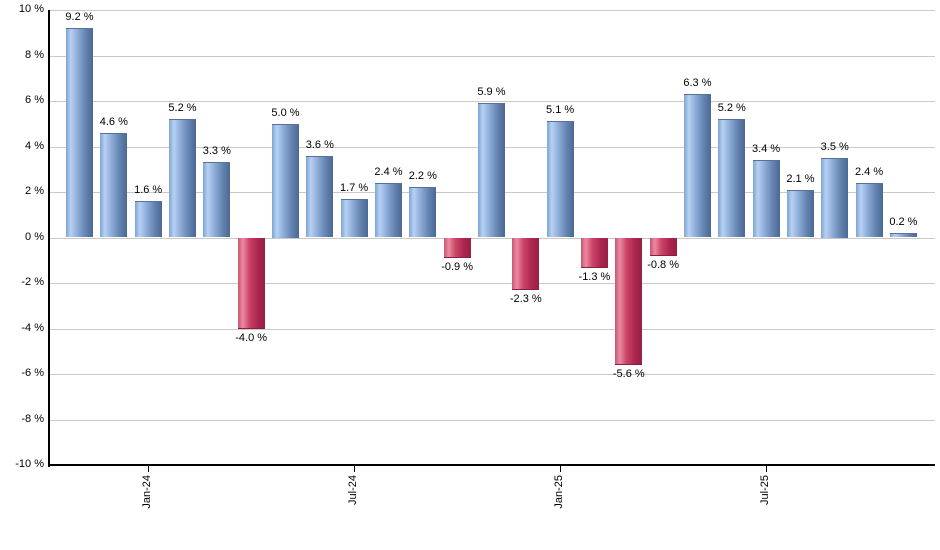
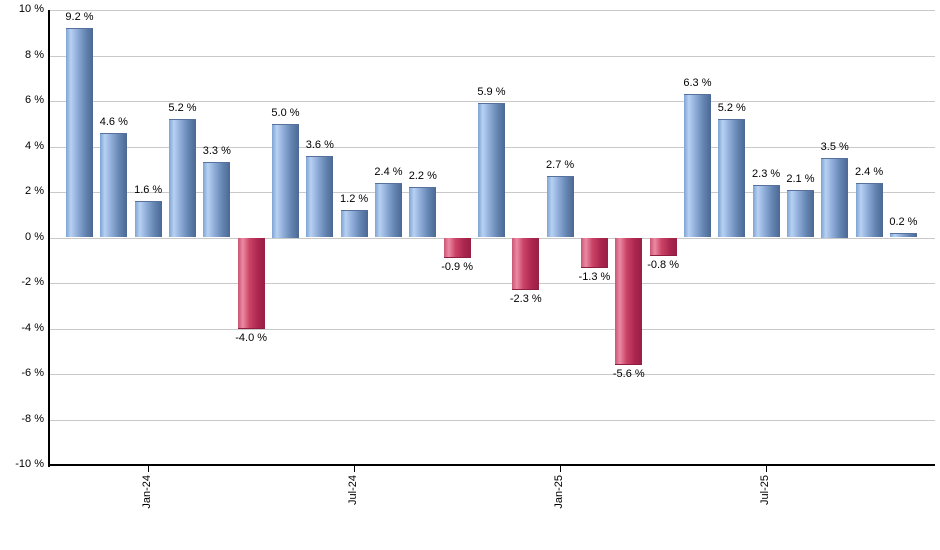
Jul-24: 1.7 -> 1.2
Jan-25: 5.1 -> 2.7
Jul-25: 3.4 -> 2.3
